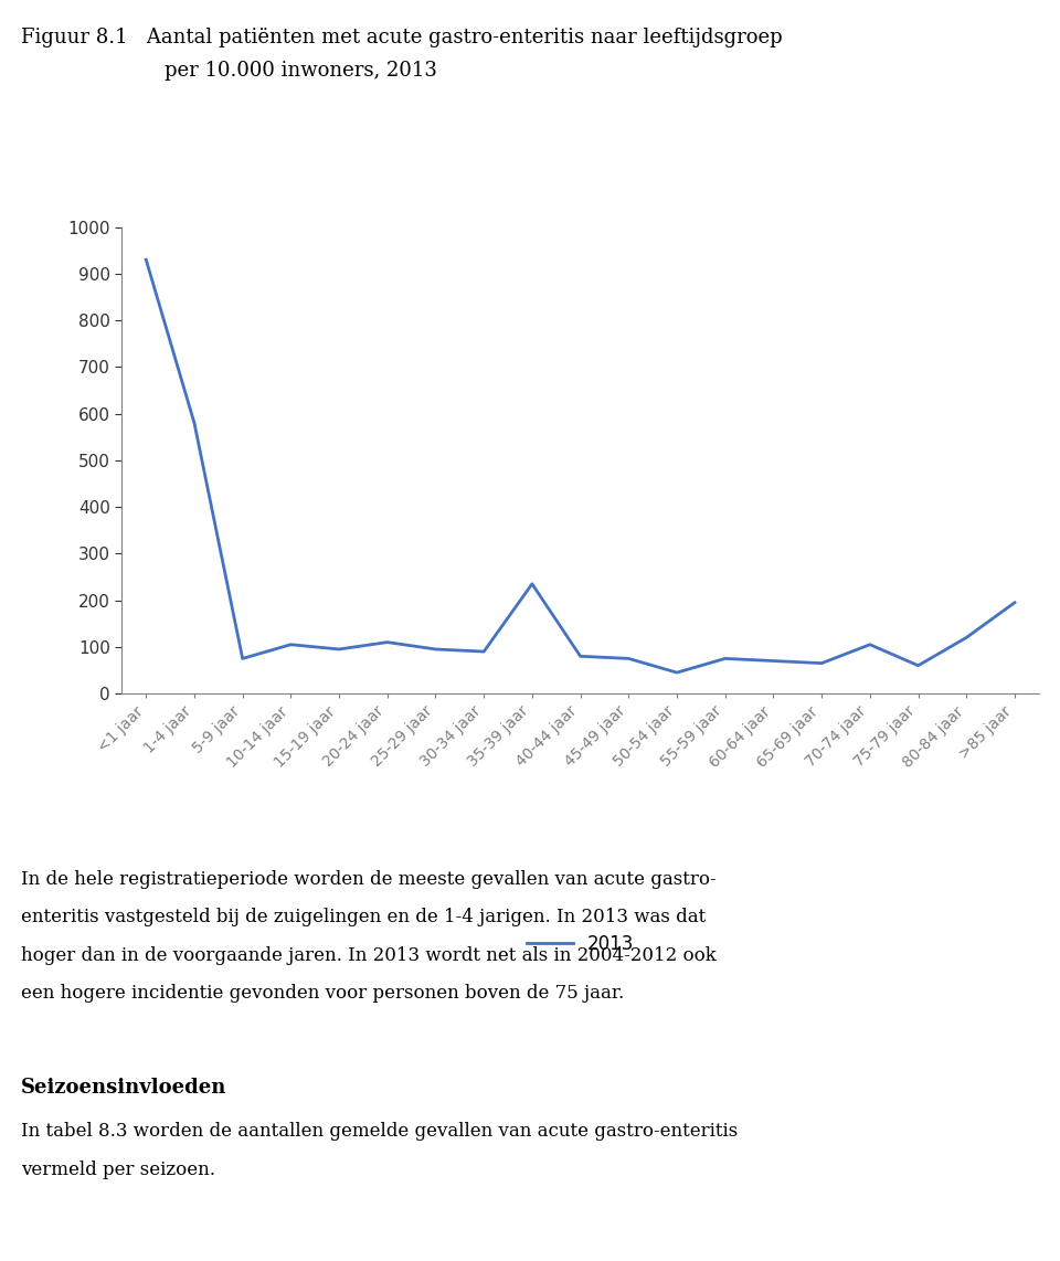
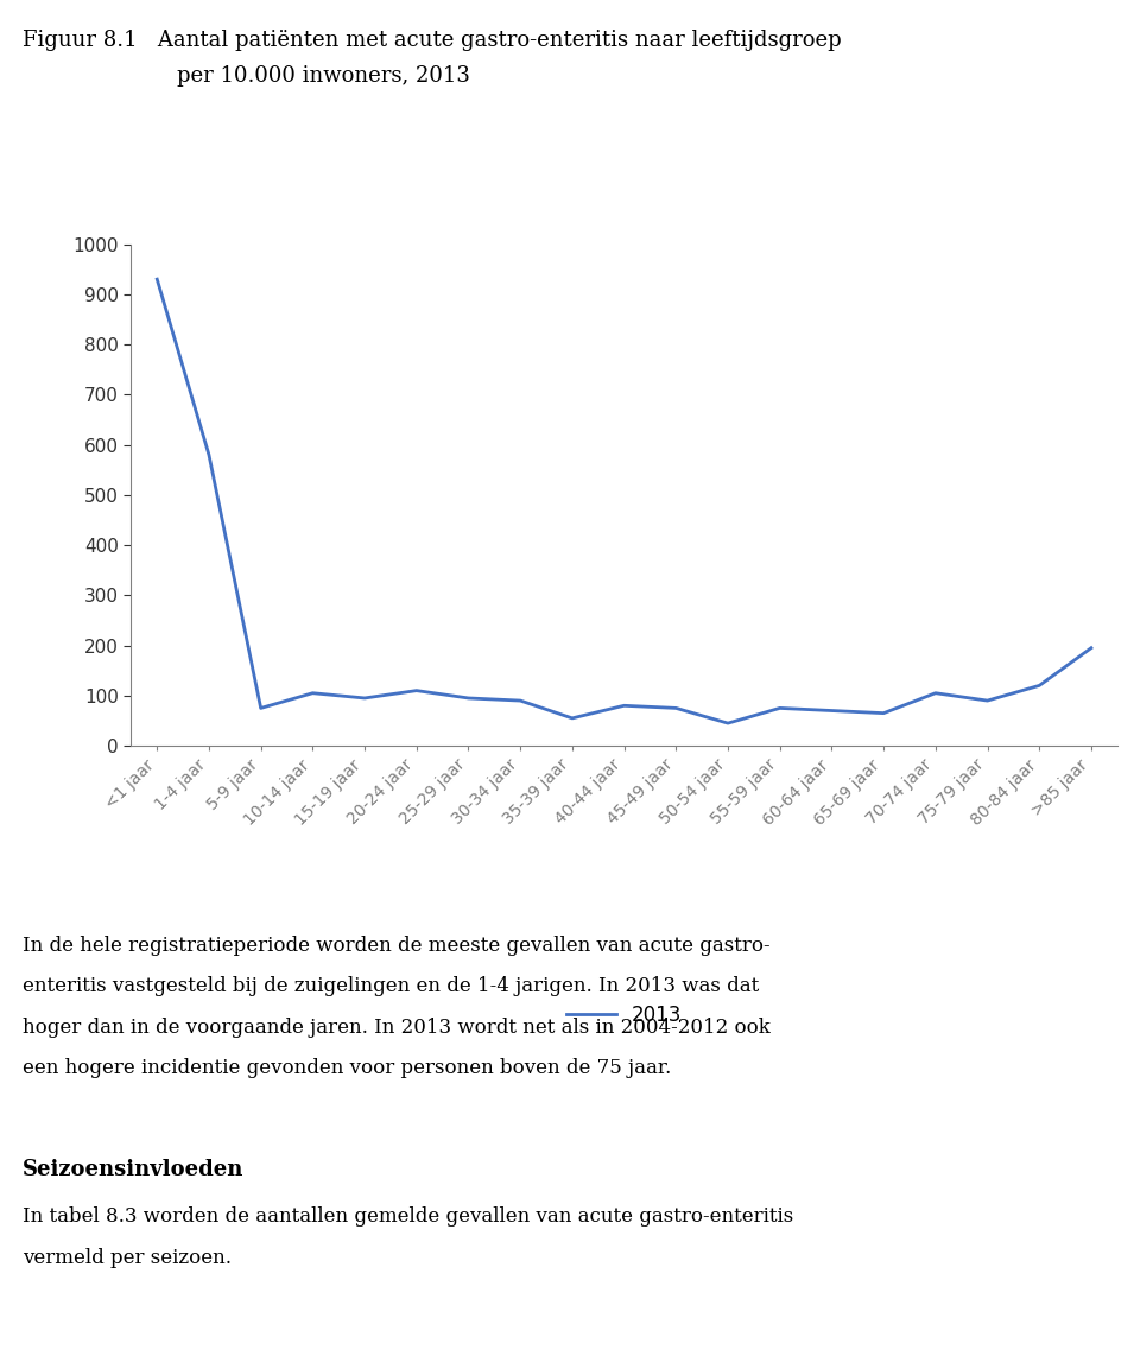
35-39 jaar: 235 -> 55
75-79 jaar: 60 -> 90
